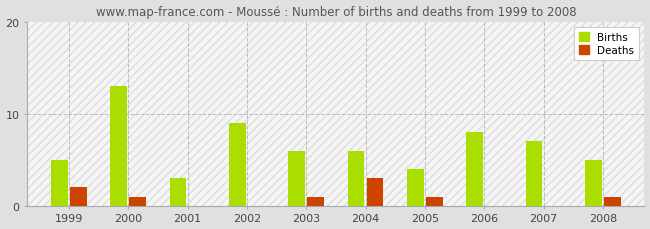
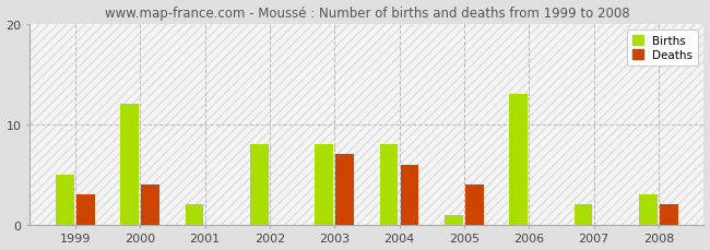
Deaths/1999: 2 -> 3
Births/2000: 13 -> 12
Deaths/2000: 1 -> 4
Births/2001: 3 -> 2
Births/2002: 9 -> 8
Births/2003: 6 -> 8
Deaths/2003: 1 -> 7
Births/2004: 6 -> 8
Deaths/2004: 3 -> 6
Births/2005: 4 -> 1
Deaths/2005: 1 -> 4
Births/2006: 8 -> 13
Births/2007: 7 -> 2
Births/2008: 5 -> 3
Deaths/2008: 1 -> 2
